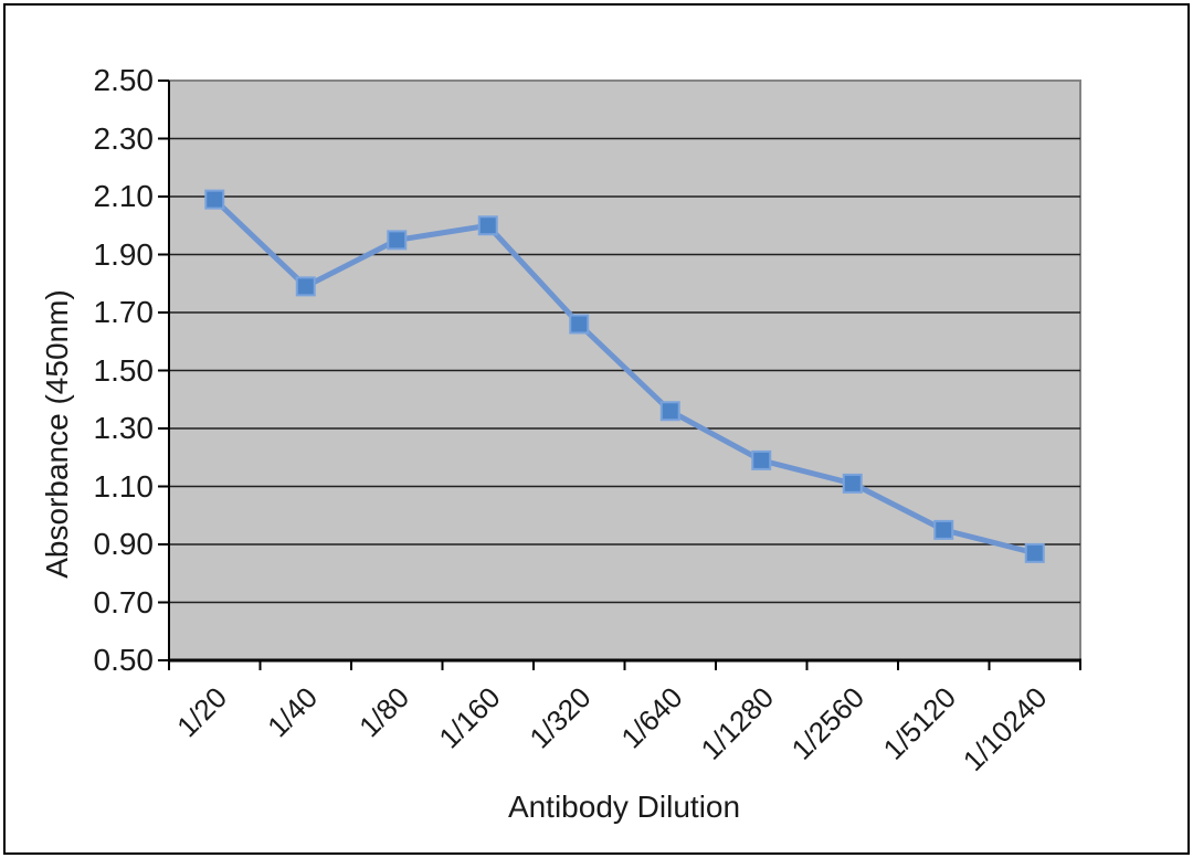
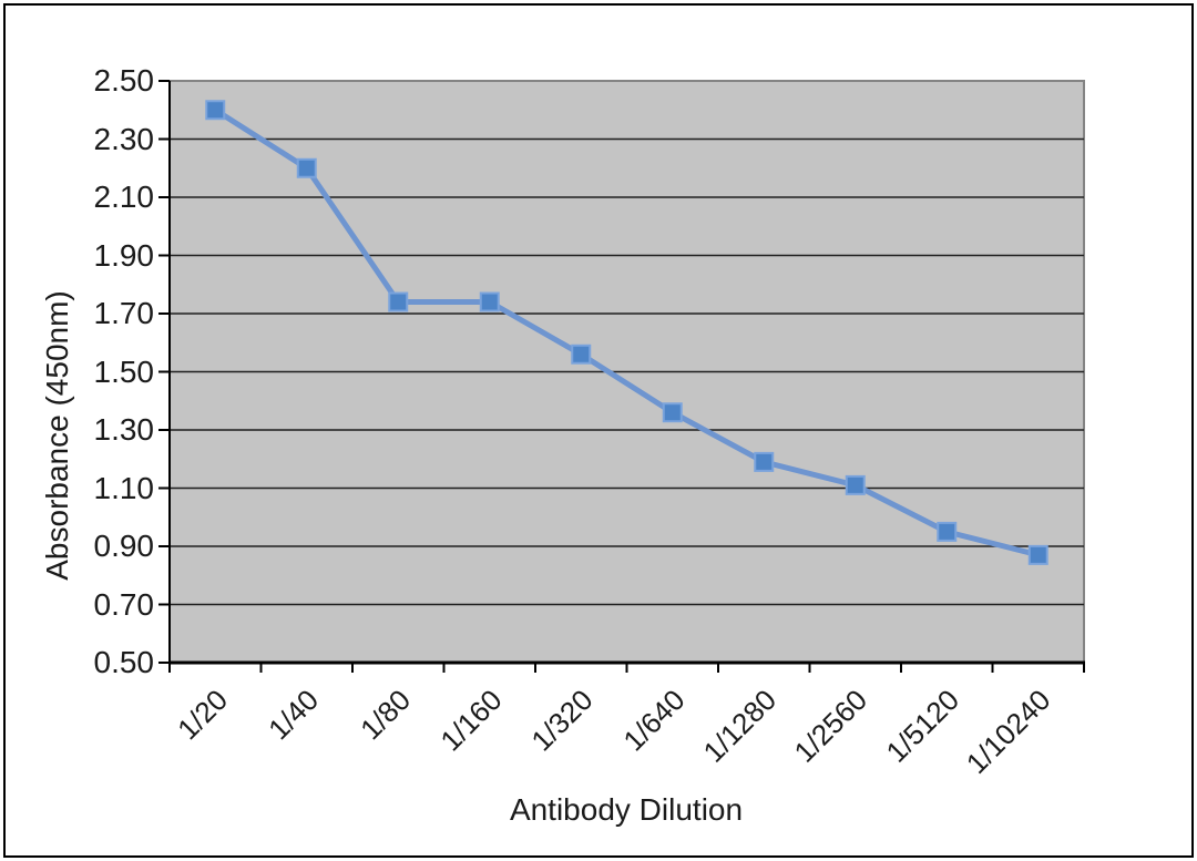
1/20: 2.09 -> 2.40
1/40: 1.79 -> 2.20
1/80: 1.95 -> 1.74
1/160: 2.00 -> 1.74
1/320: 1.66 -> 1.56
